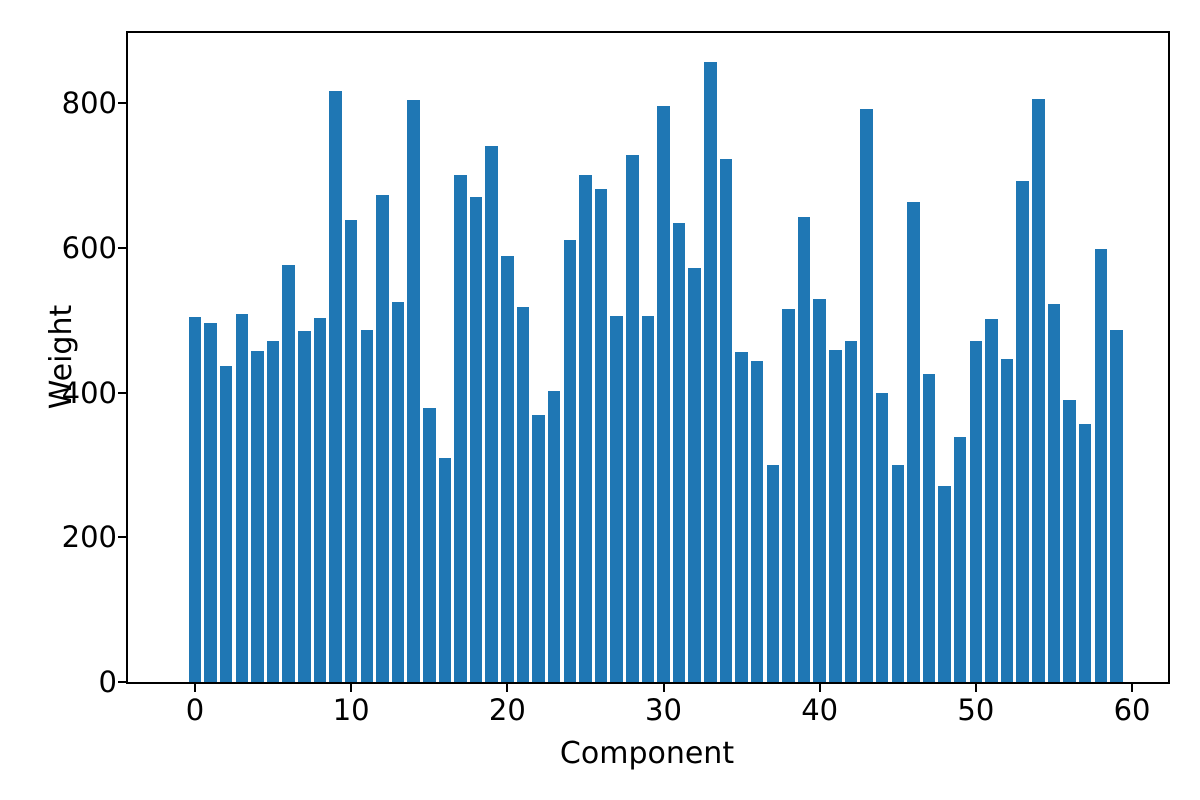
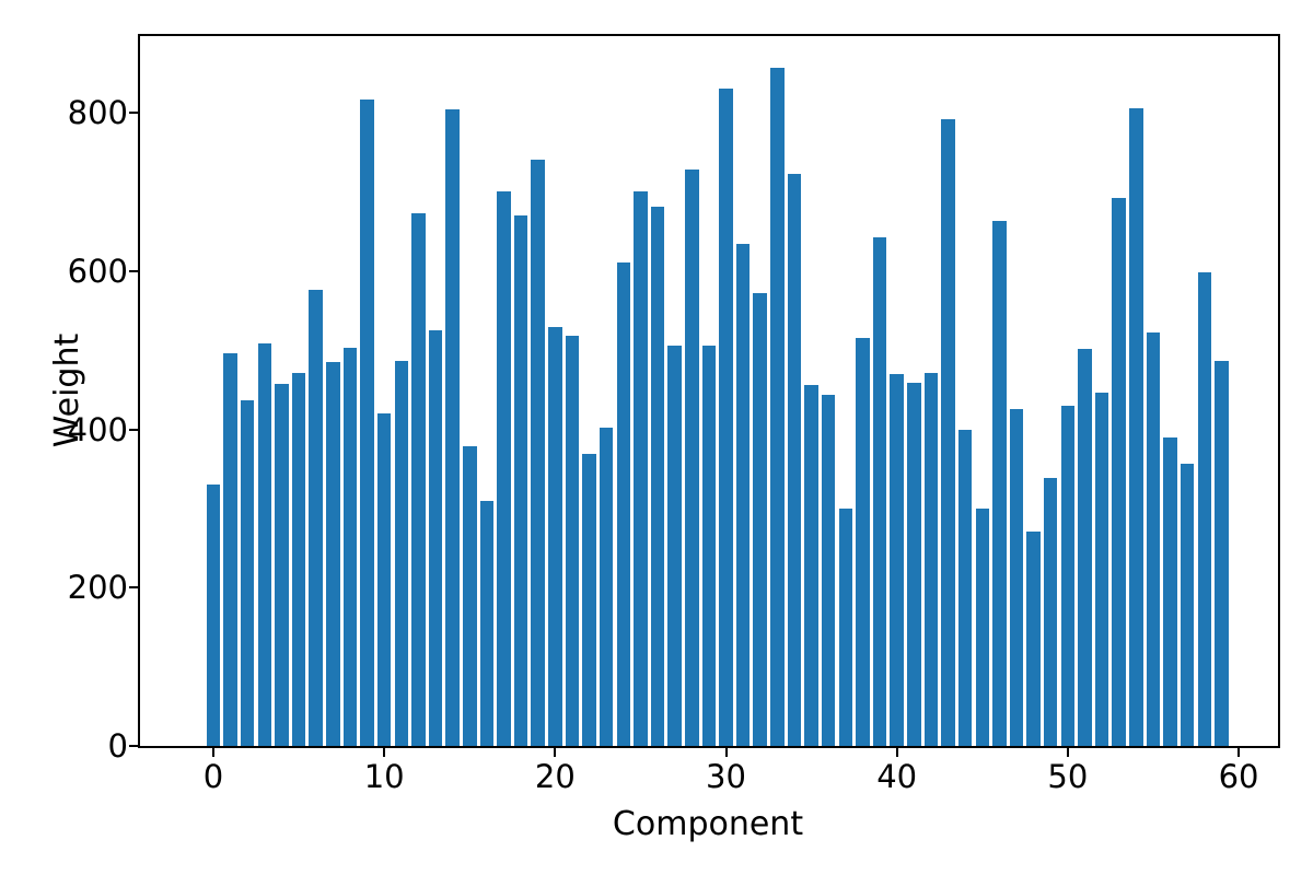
0: 500 -> 330
10: 640 -> 420
20: 590 -> 530
30: 800 -> 830
40: 530 -> 470
50: 470 -> 430
